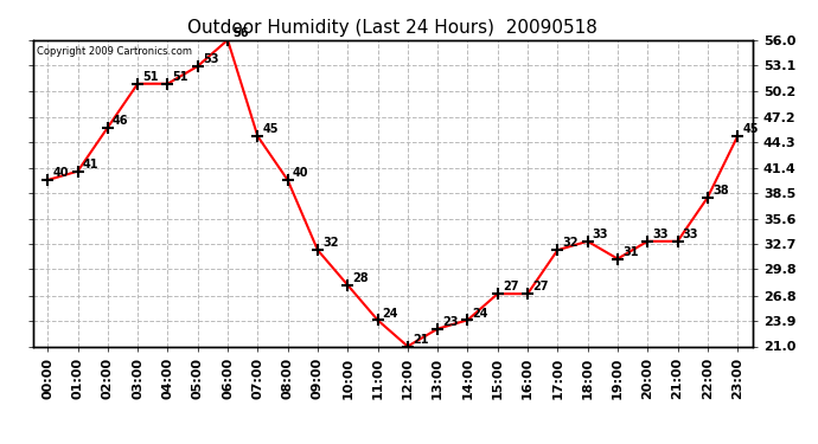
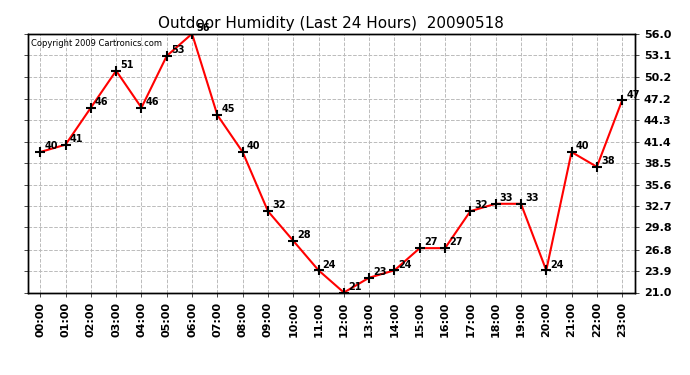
04:00: 51 -> 46
19:00: 31 -> 33
20:00: 33 -> 24
21:00: 33 -> 40
23:00: 45 -> 47
